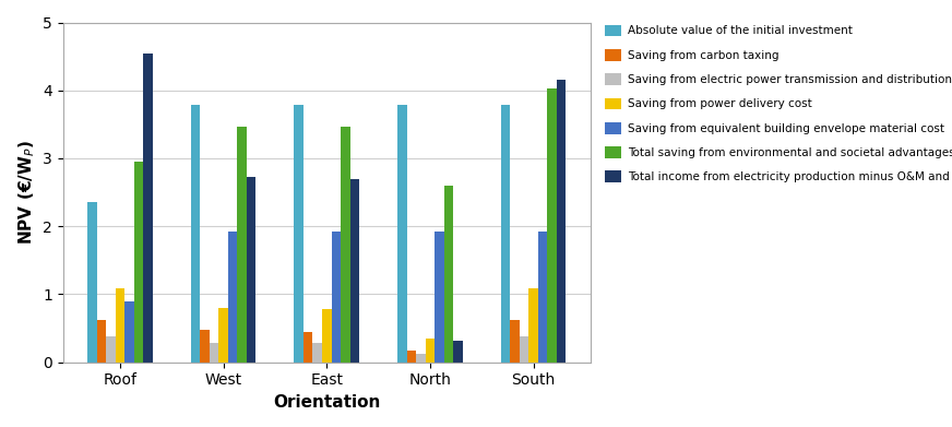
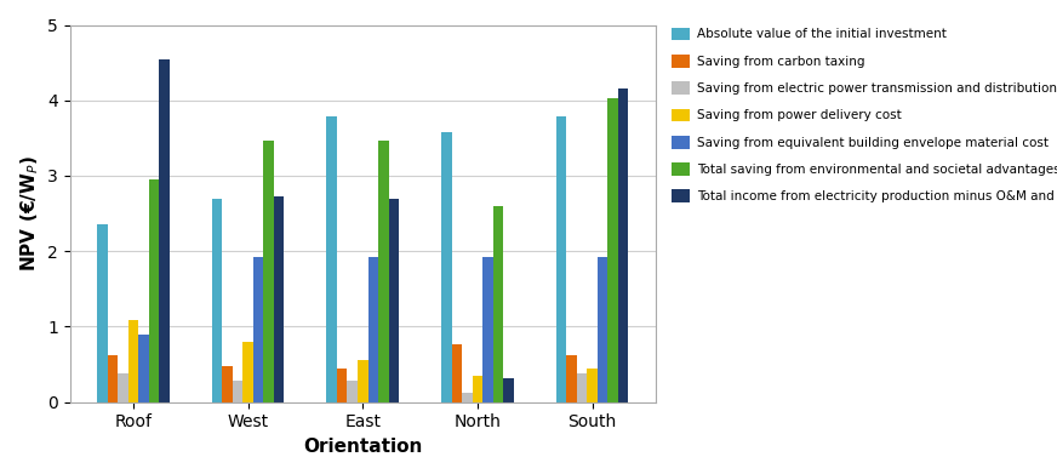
Absolute value of the initial investment/West: 3.78 -> 2.70
Saving from power delivery cost/East: 0.79 -> 0.56
Absolute value of the initial investment/North: 3.78 -> 3.58
Saving from carbon taxing/North: 0.17 -> 0.76
Saving from power delivery cost/South: 1.08 -> 0.44
